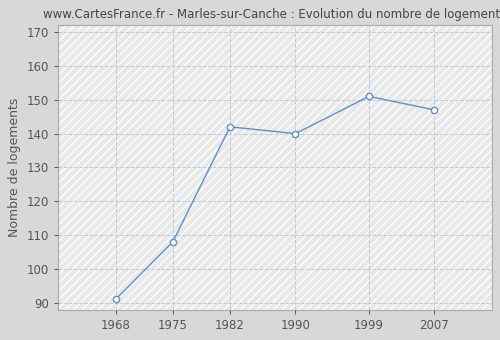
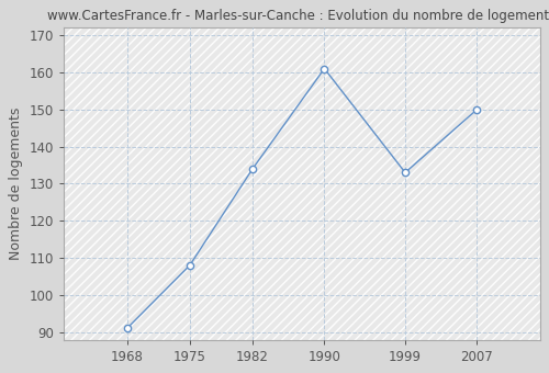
1982: 142 -> 134
1990: 140 -> 161
1999: 151 -> 133
2007: 147 -> 150
